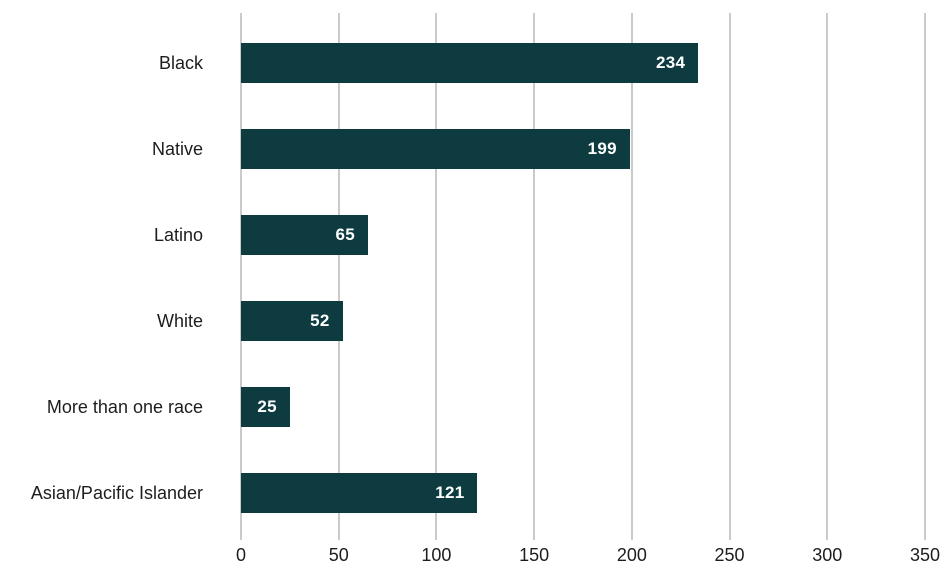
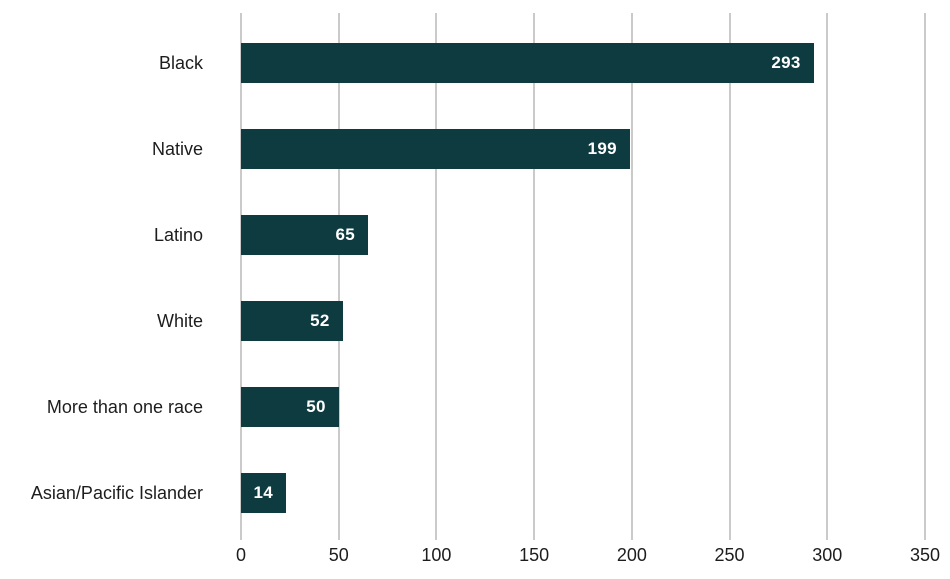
Black: 234 -> 293
More than one race: 25 -> 50
Asian/Pacific Islander: 121 -> 14
